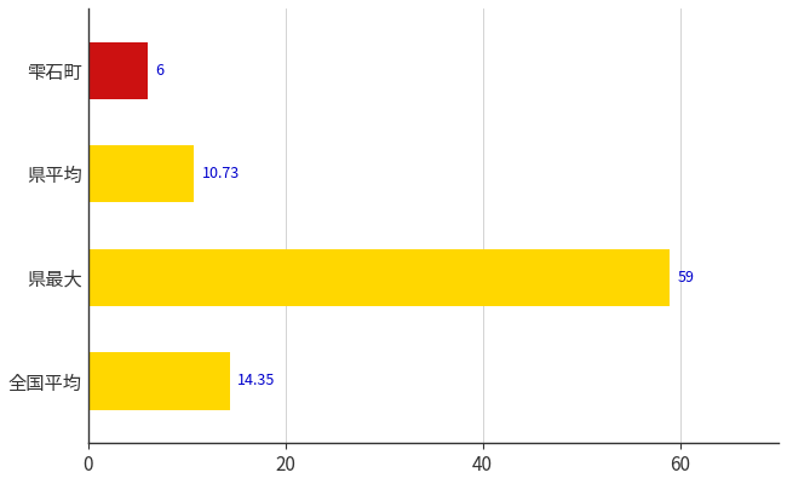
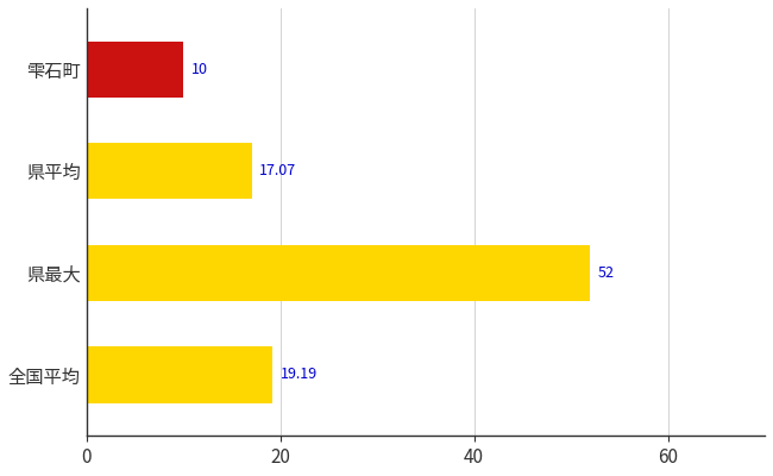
雫石町: 6 -> 10
県平均: 10.73 -> 17.07
県最大: 59 -> 52
全国平均: 14.35 -> 19.19
